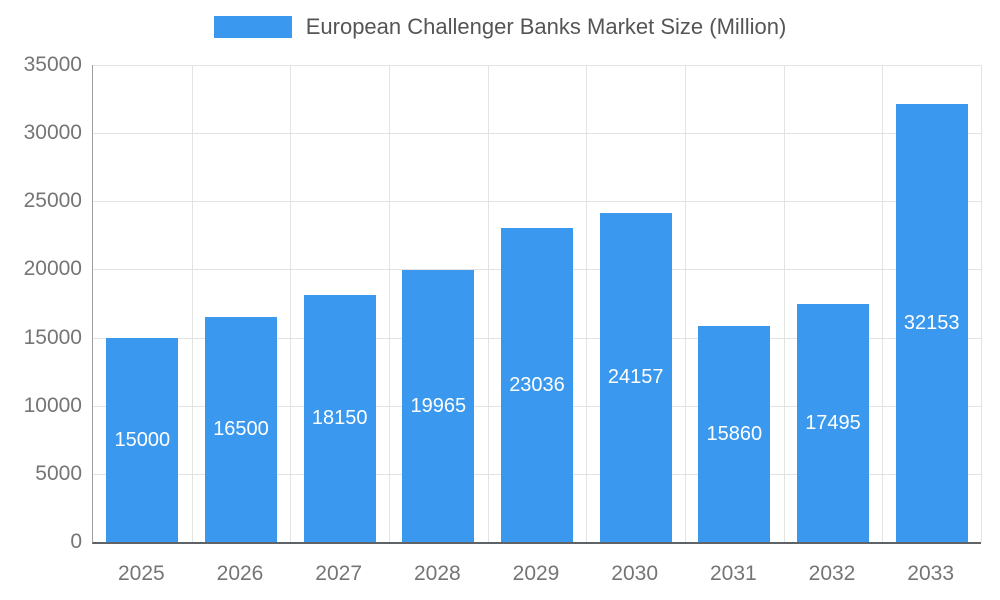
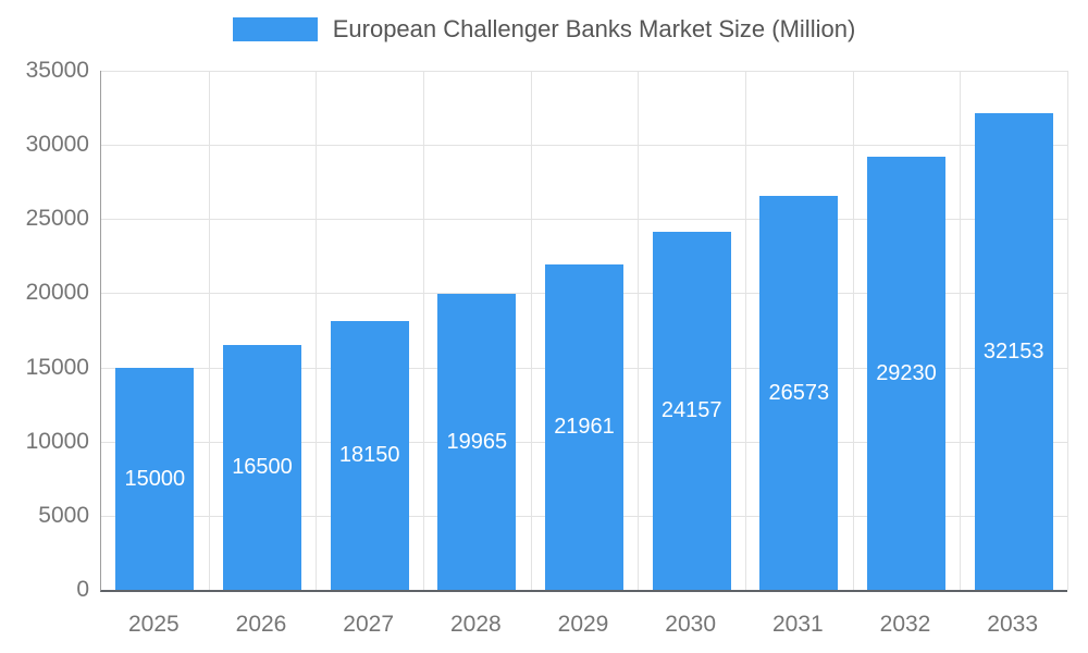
2029: 23036 -> 21961
2031: 15860 -> 26573
2032: 17495 -> 29230
